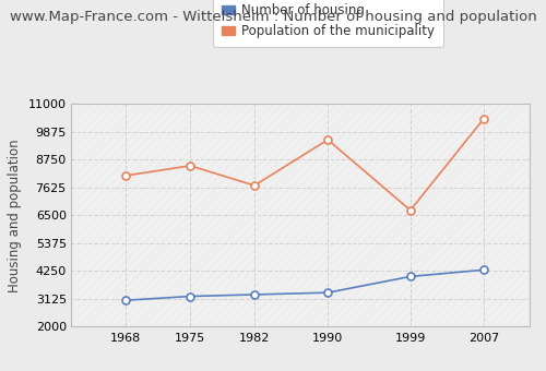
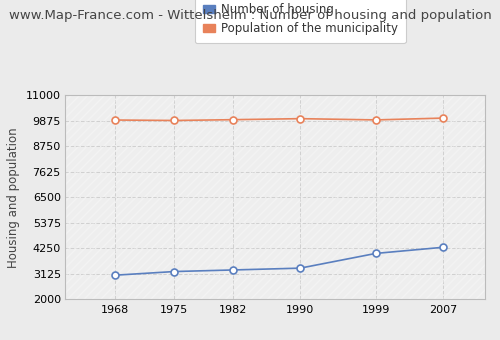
Population of the municipality/1968: 8100 -> 9900
Population of the municipality/1975: 8500 -> 9880
Population of the municipality/1982: 7700 -> 9920
Population of the municipality/1990: 9550 -> 9960
Population of the municipality/1999: 6700 -> 9910
Population of the municipality/2007: 10400 -> 9990
